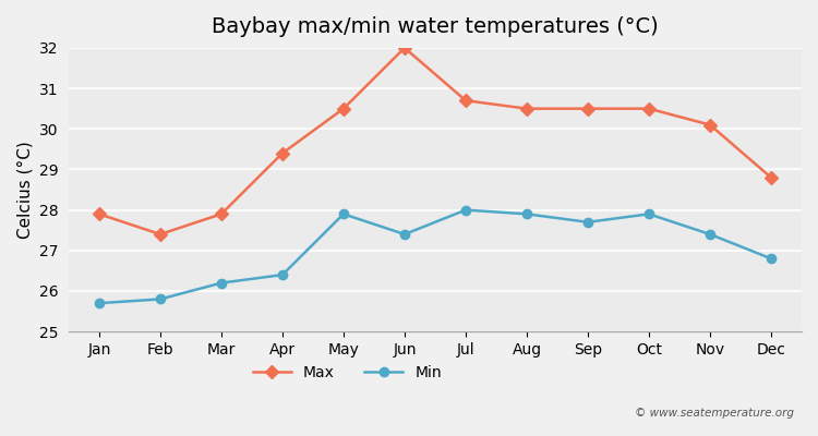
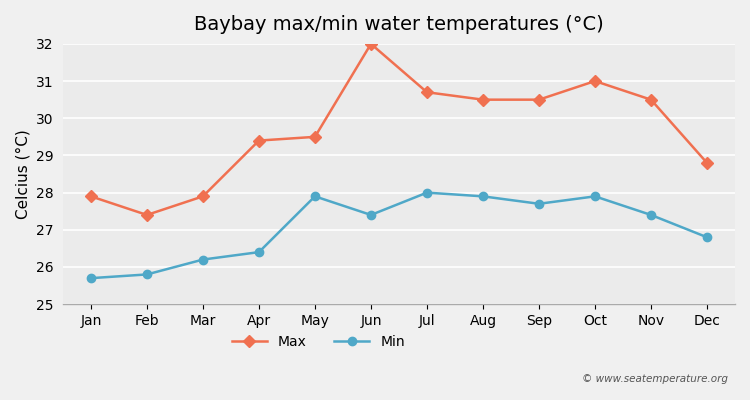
Max/May: 30.5 -> 29.5
Max/Oct: 30.5 -> 31.0
Max/Nov: 30.1 -> 30.5
